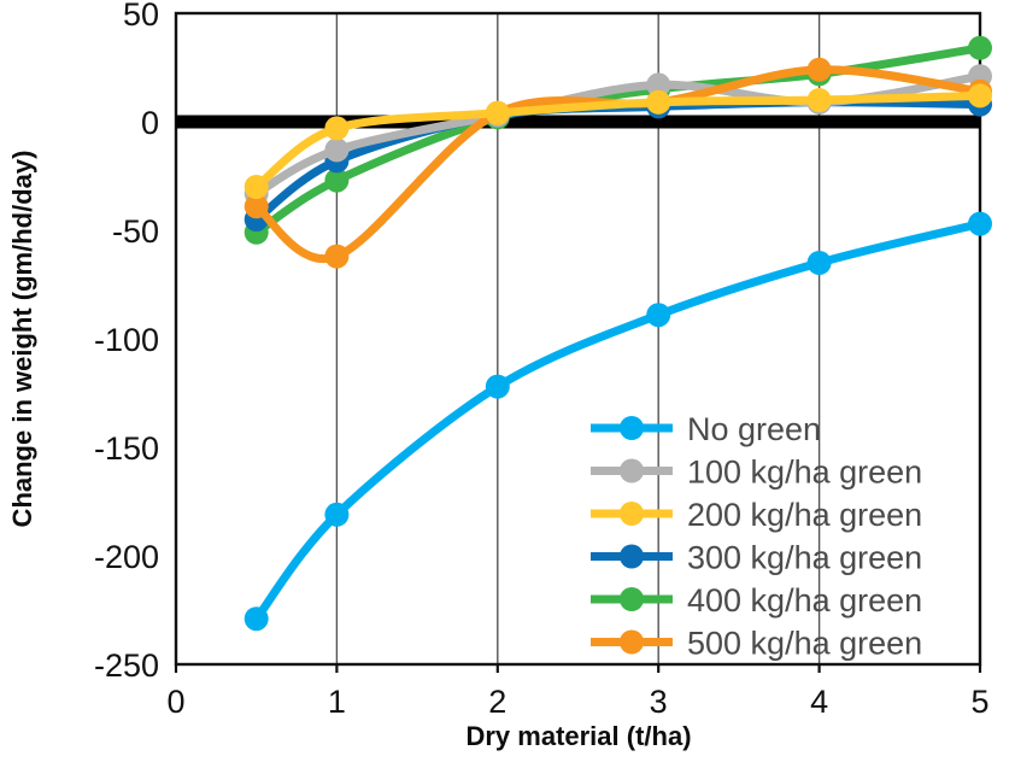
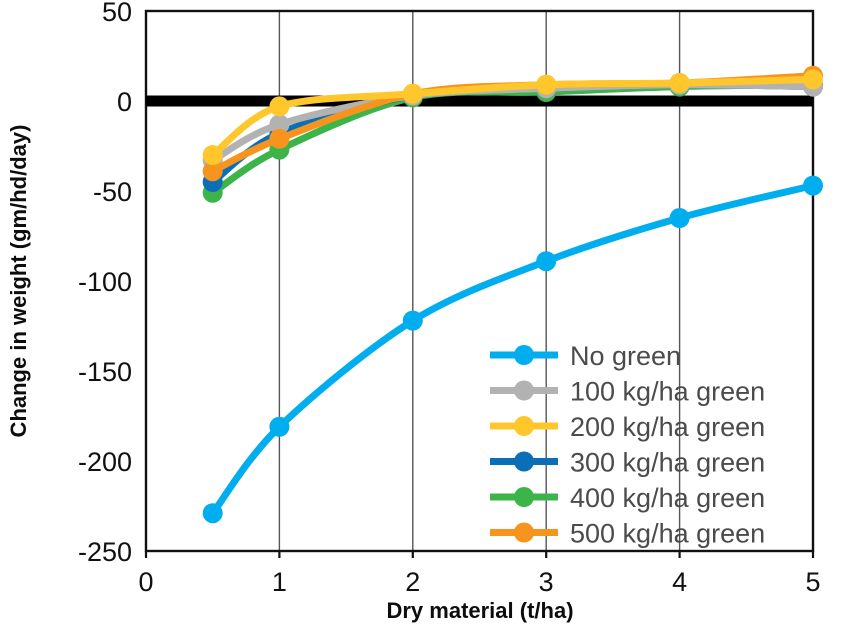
500 kg/ha green/1: -62 -> -21
100 kg/ha green/3: 17 -> 7
400 kg/ha green/3: 15 -> 5
400 kg/ha green/4: 22 -> 8
500 kg/ha green/4: 24 -> 10
100 kg/ha green/5: 21 -> 8
400 kg/ha green/5: 34 -> 9
